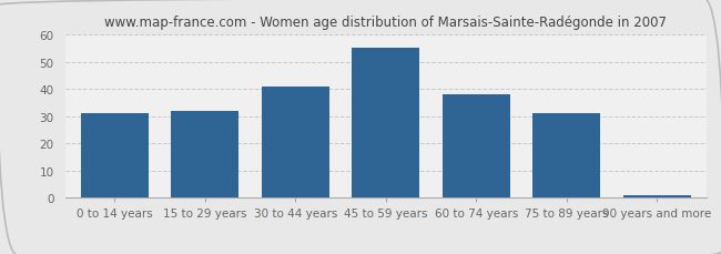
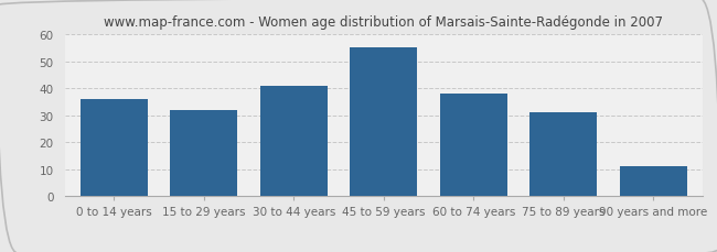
0 to 14 years: 31 -> 36
90 years and more: 1 -> 11
